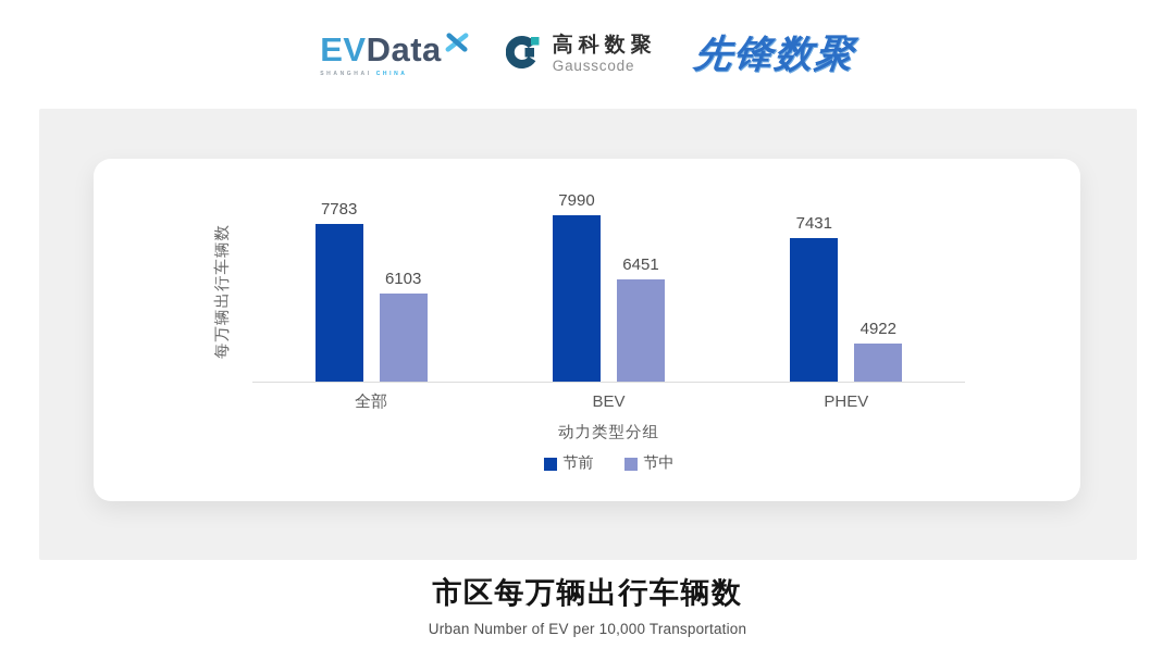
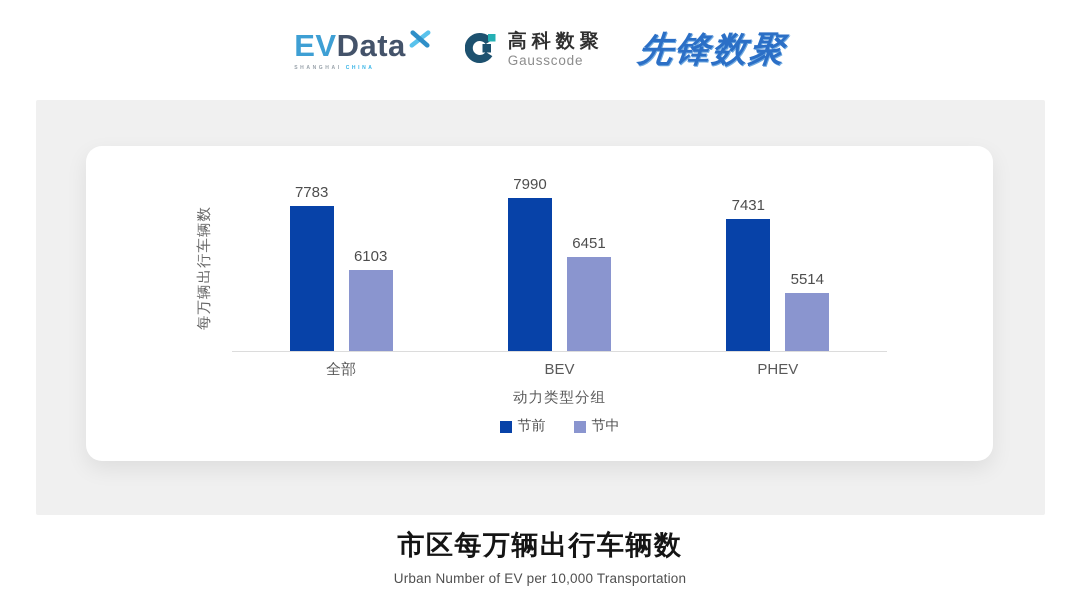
节中/PHEV: 4922 -> 5514
